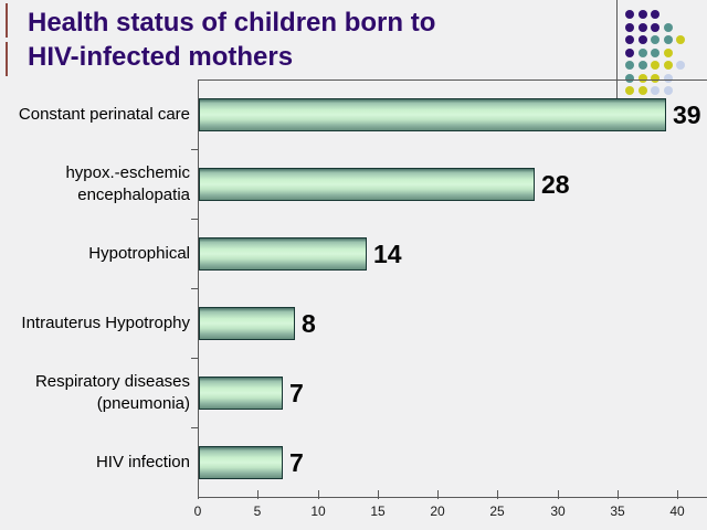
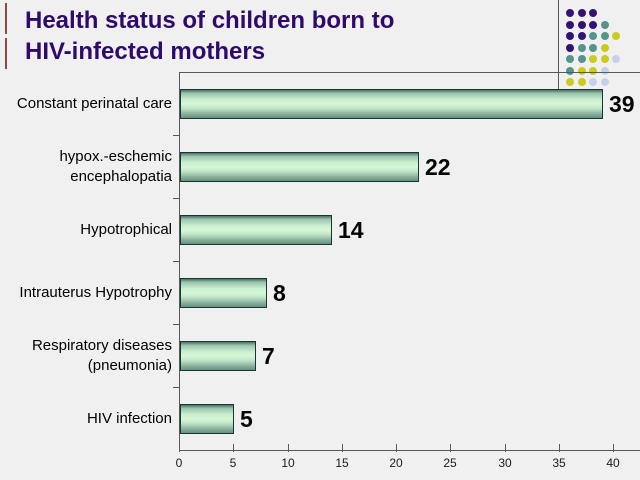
hypox.-eschemic encephalopatia: 28 -> 22
HIV infection: 7 -> 5
